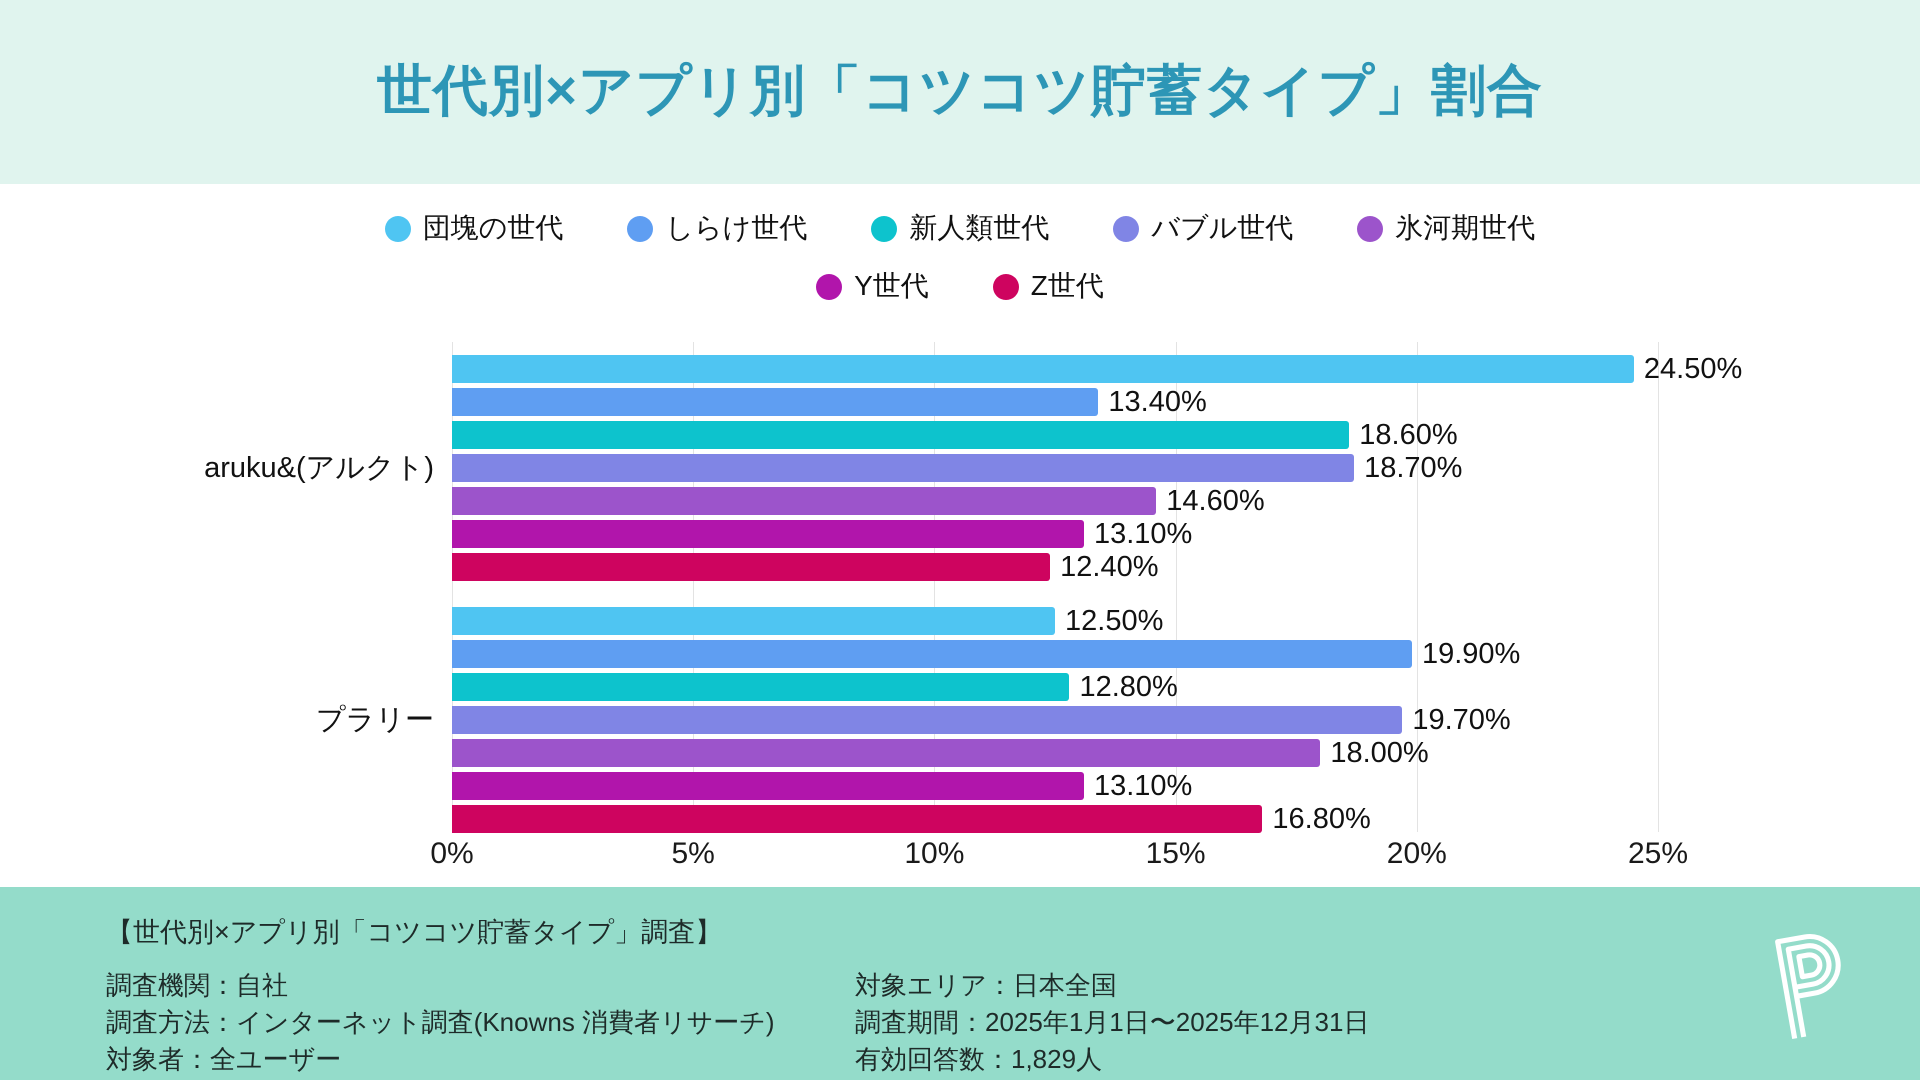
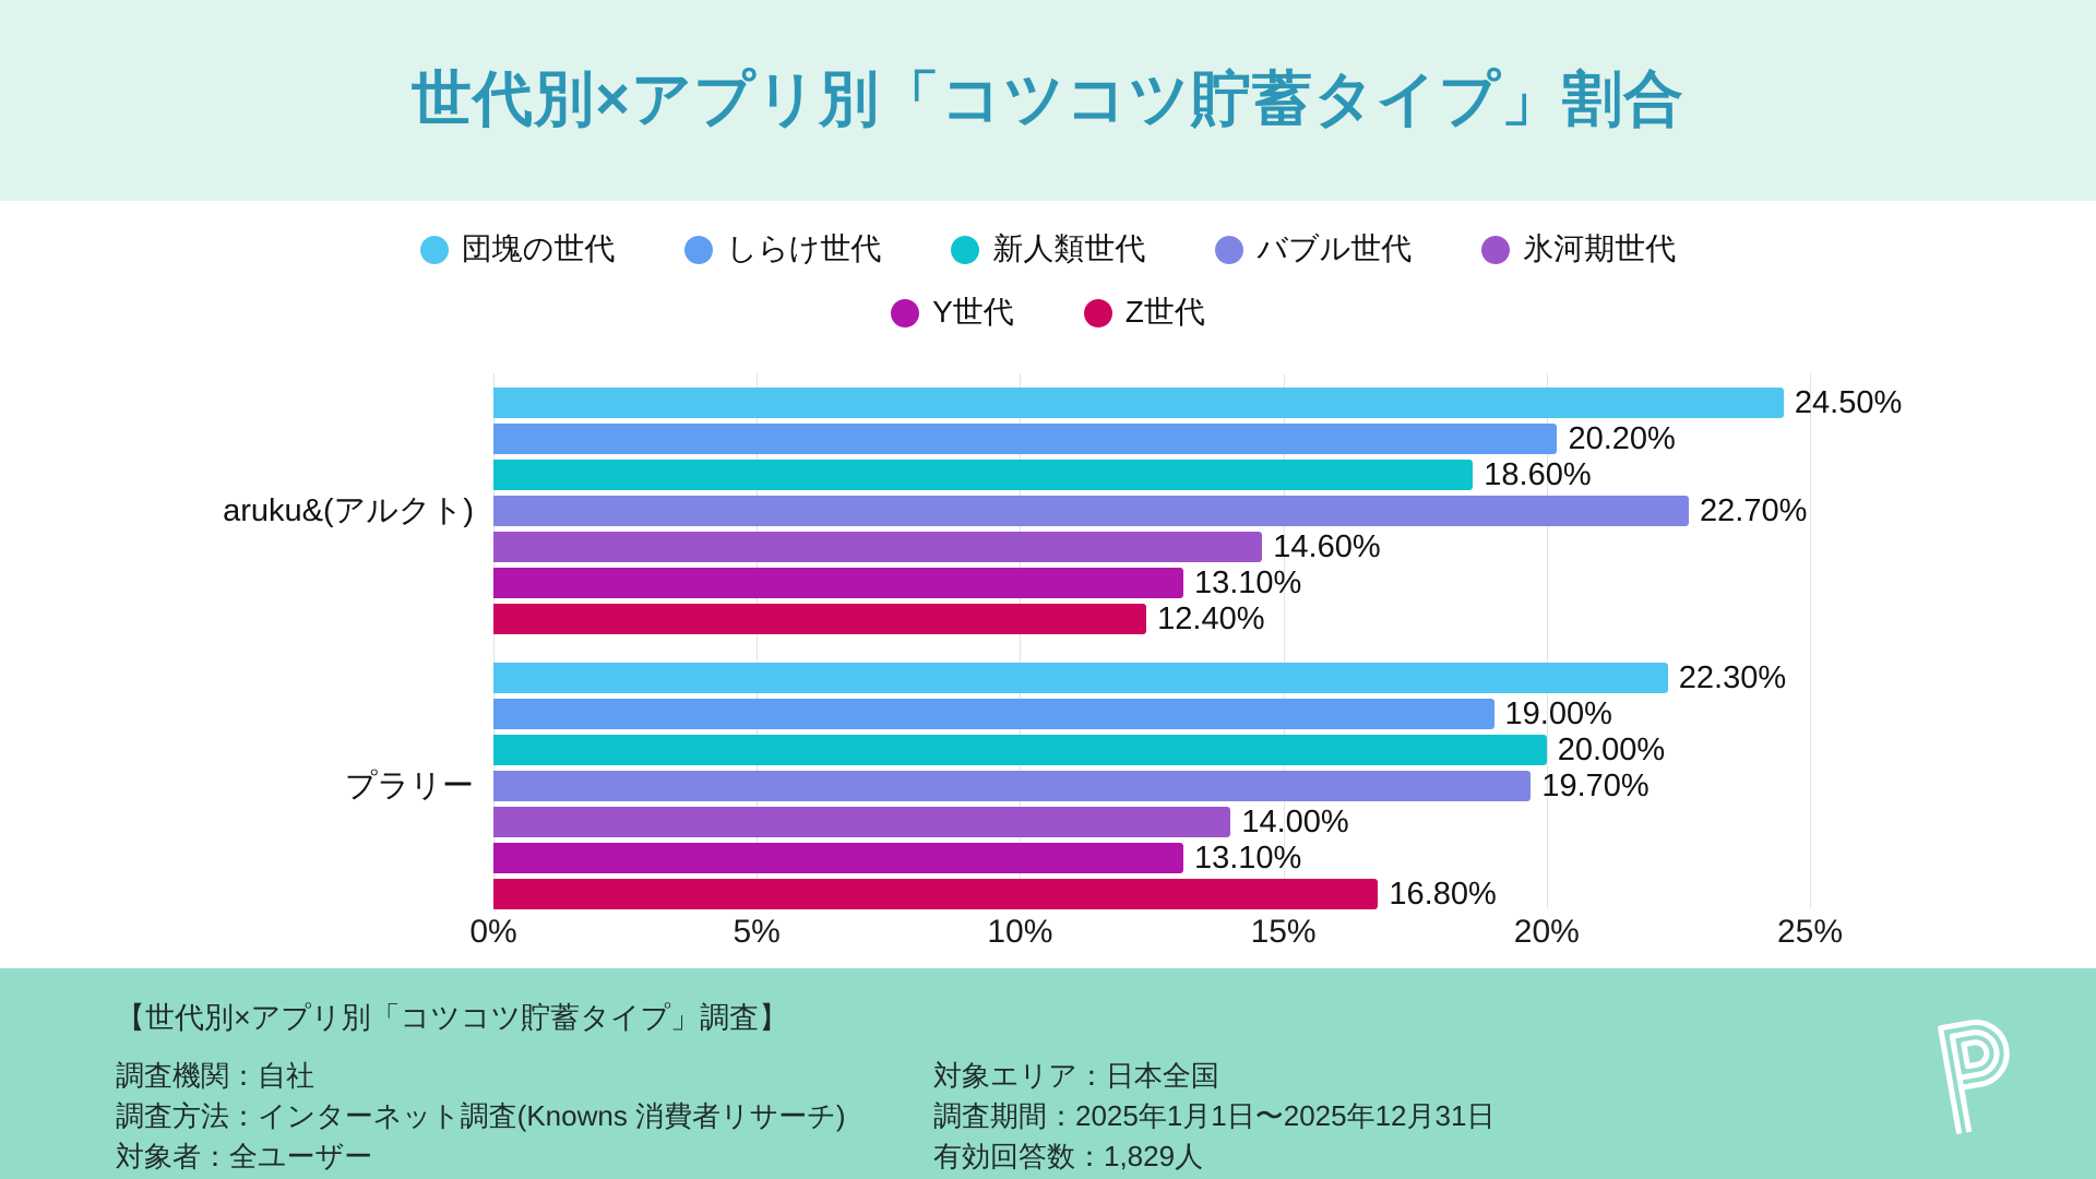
しらけ世代/aruku&(アルクト): 13.40% -> 20.20%
バブル世代/aruku&(アルクト): 18.70% -> 22.70%
団塊の世代/プラリー: 12.50% -> 22.30%
しらけ世代/プラリー: 19.90% -> 19.00%
新人類世代/プラリー: 12.80% -> 20.00%
氷河期世代/プラリー: 18.00% -> 14.00%
